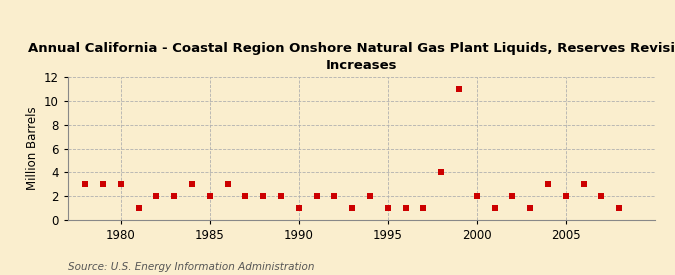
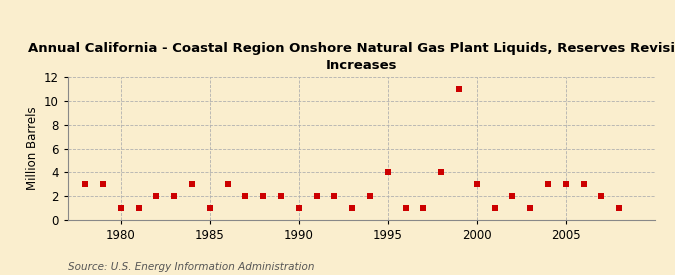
1980: 3 -> 1
1985: 2 -> 1
1995: 1 -> 4
2000: 2 -> 3
2005: 2 -> 3
